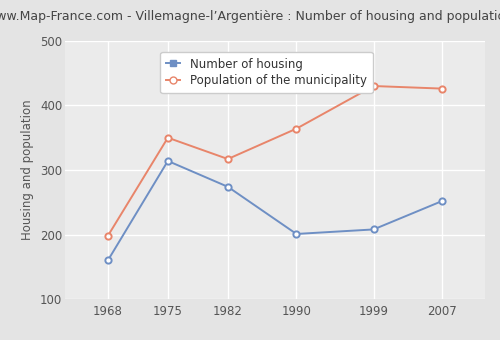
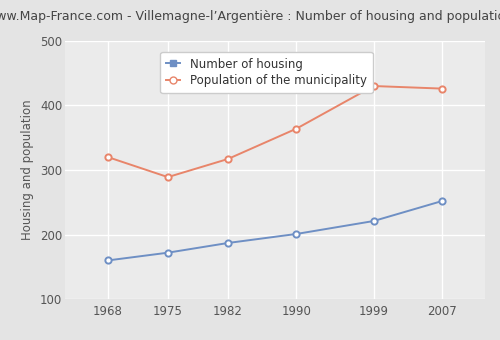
Population of the municipality/1968: 198 -> 320
Number of housing/1975: 314 -> 172
Population of the municipality/1975: 350 -> 289
Number of housing/1982: 274 -> 187
Number of housing/1999: 208 -> 221
